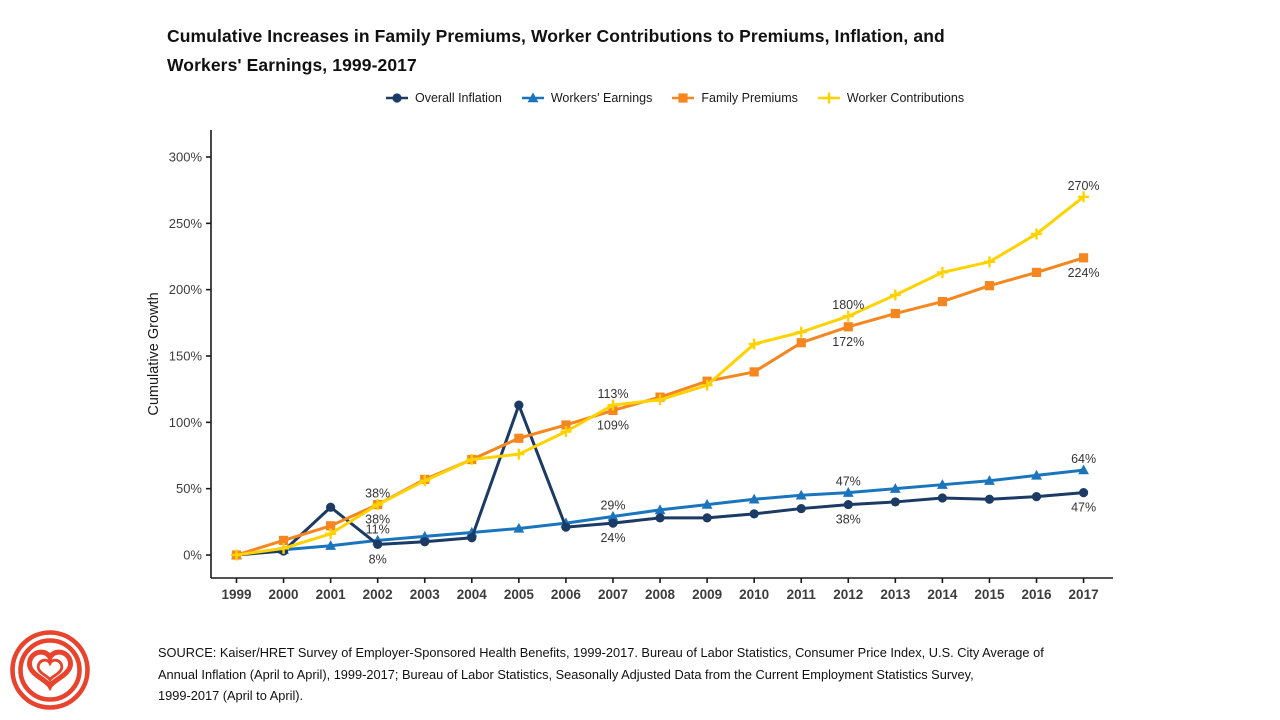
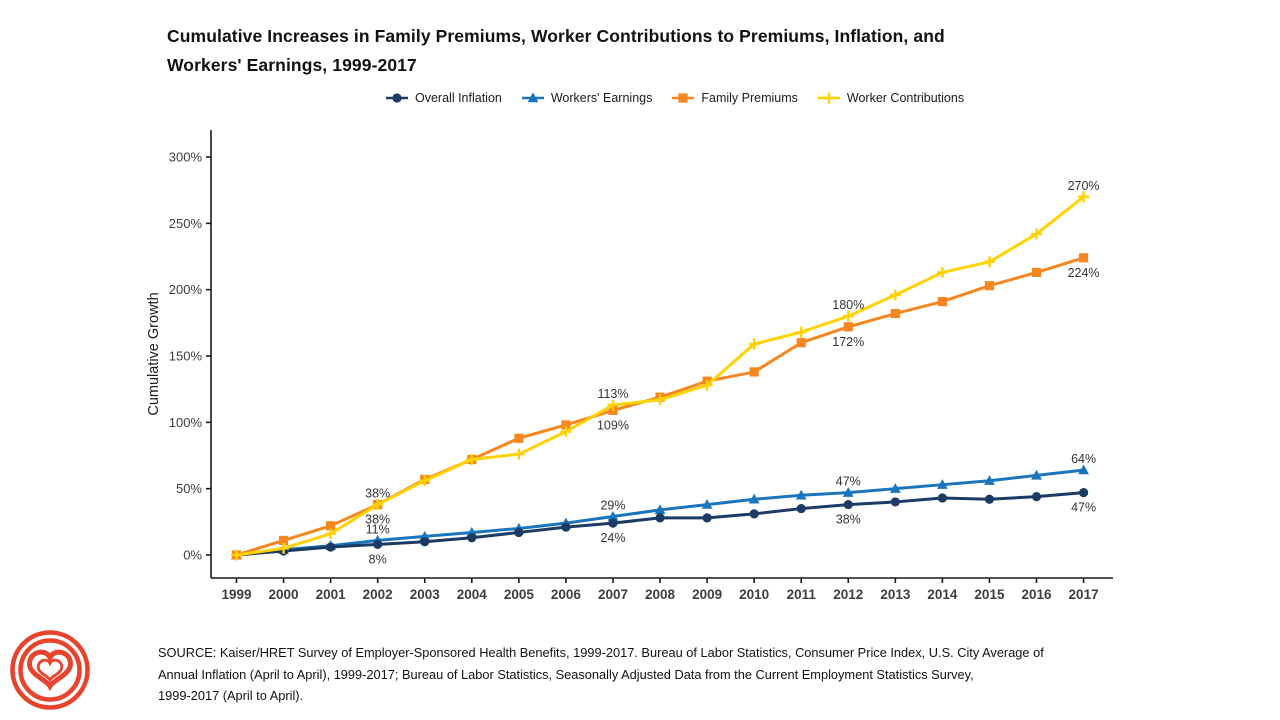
Overall Inflation/2001: 36% -> 6%
Overall Inflation/2005: 113% -> 17%
